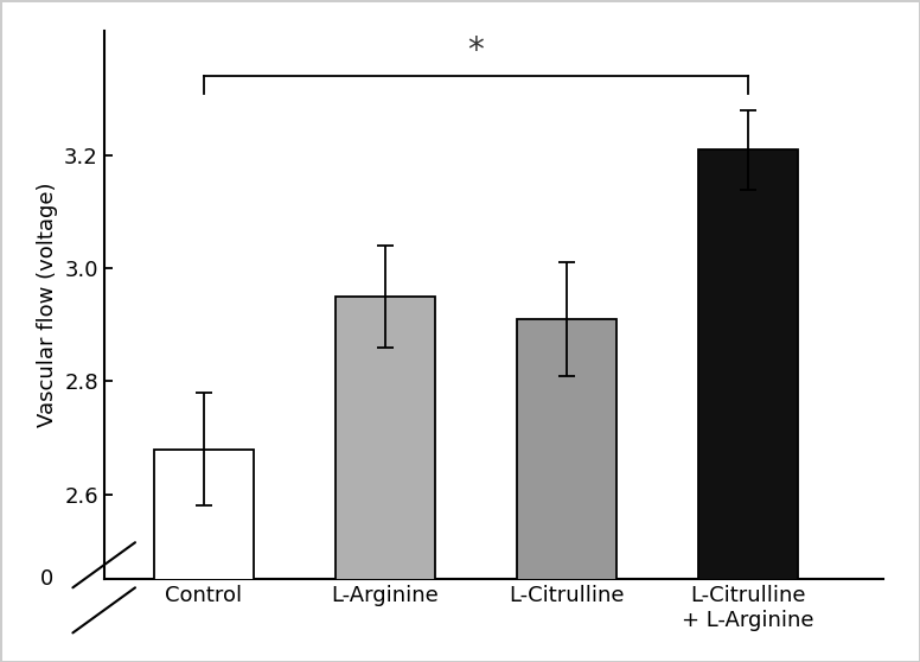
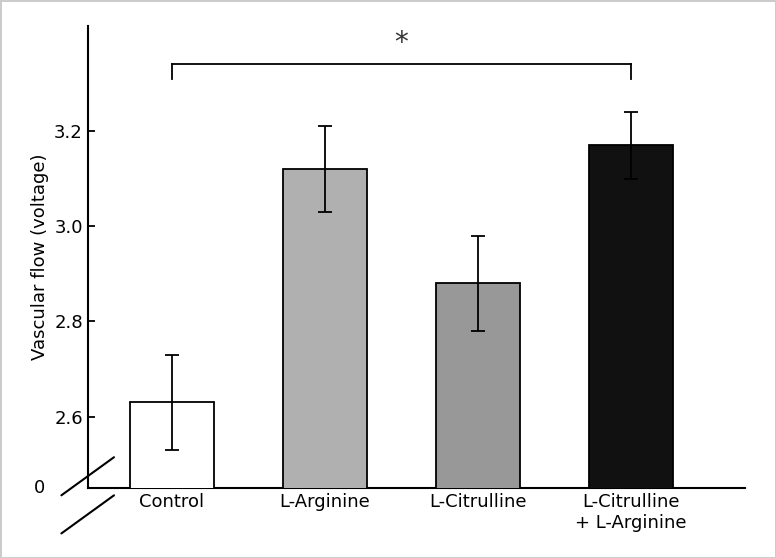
Control: 2.68 -> 2.63
L-Arginine: 2.95 -> 3.12
L-Citrulline: 2.91 -> 2.88
L-Citrulline + L-Arginine: 3.21 -> 3.17
